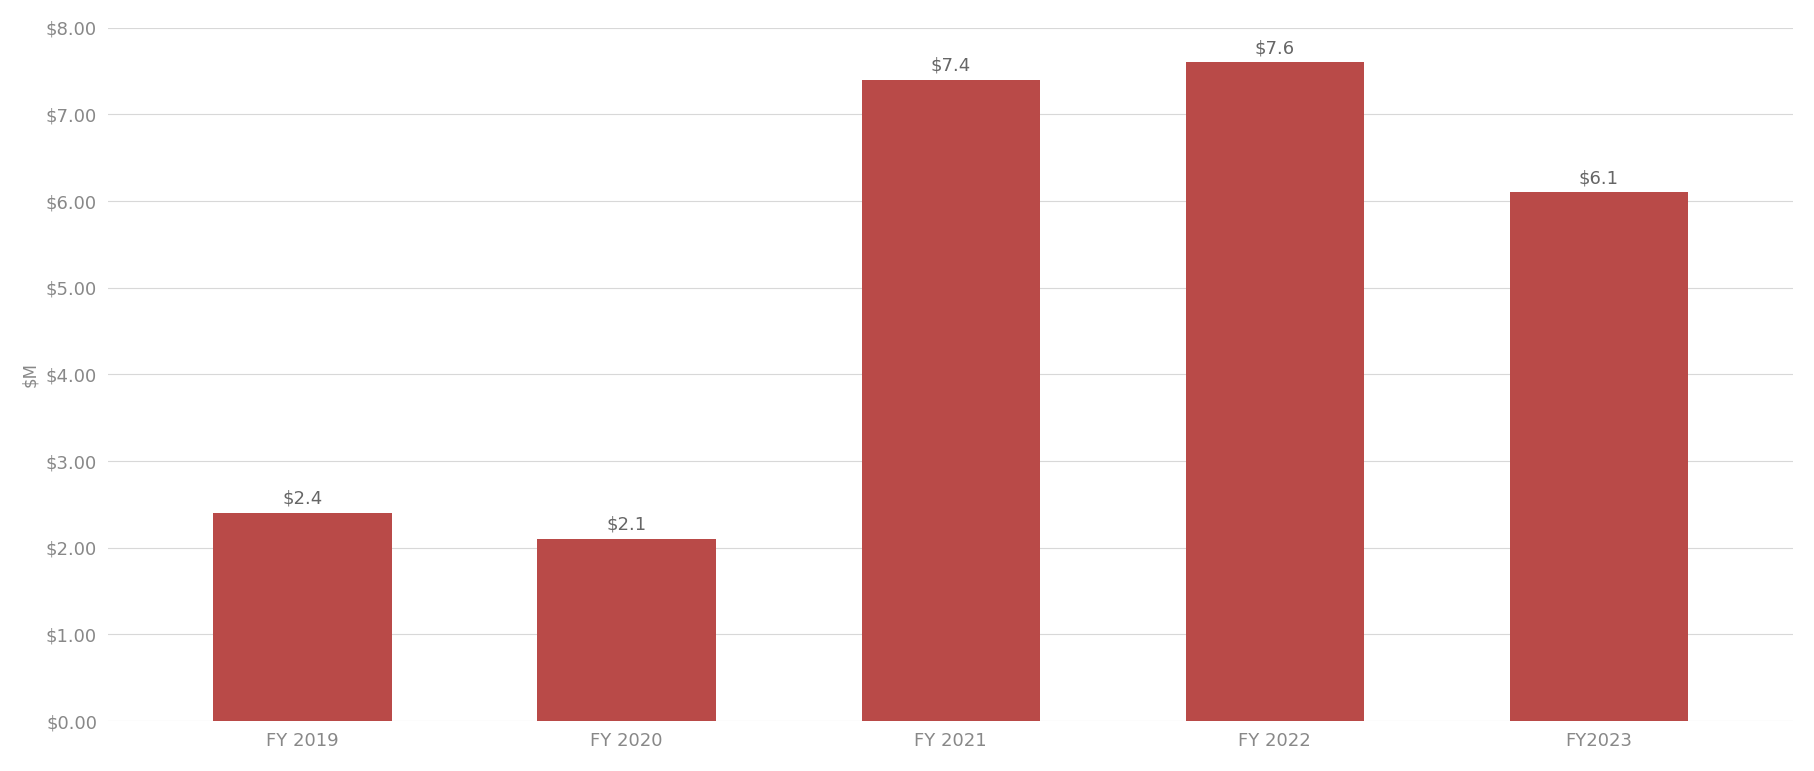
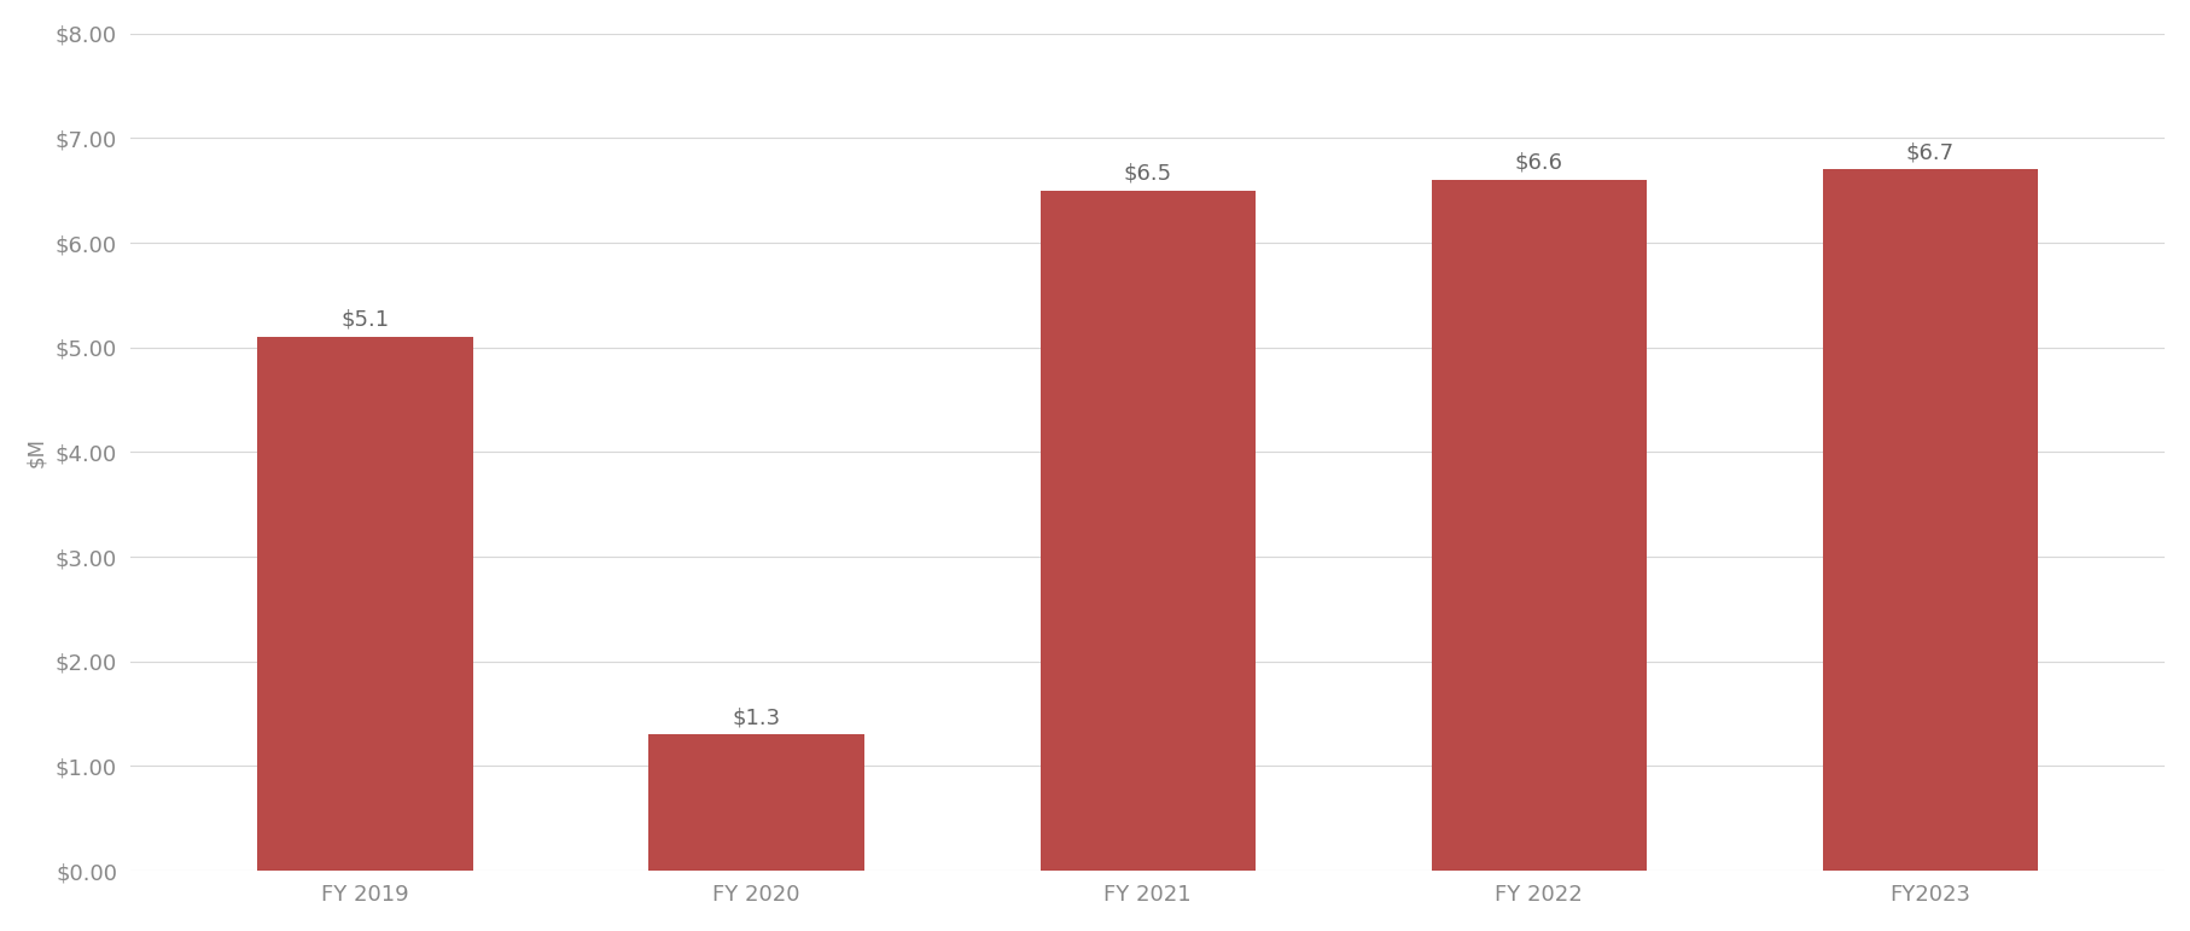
FY 2019: $2.4 -> $5.1
FY 2020: $2.1 -> $1.3
FY 2021: $7.4 -> $6.5
FY 2022: $7.6 -> $6.6
FY2023: $6.1 -> $6.7
